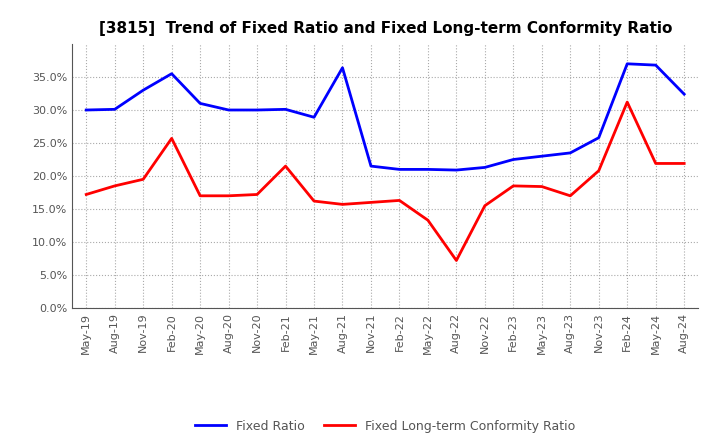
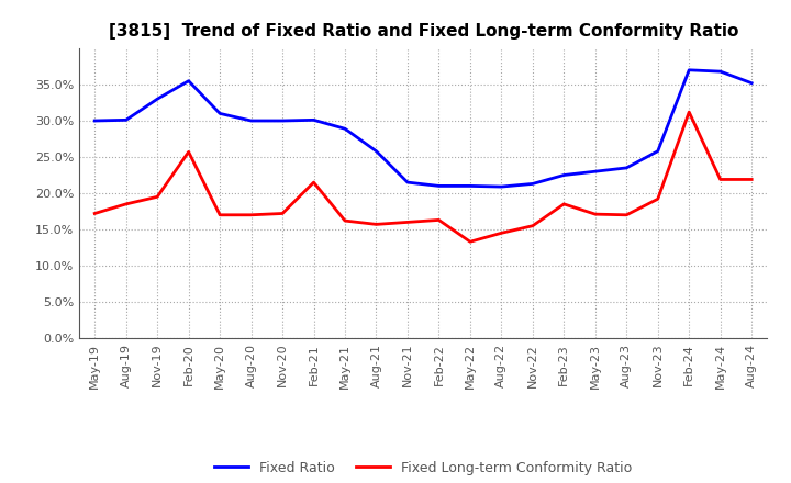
Fixed Ratio/Aug-21: 36.4% -> 25.8%
Fixed Long-term Conformity Ratio/Aug-22: 7.2% -> 14.5%
Fixed Long-term Conformity Ratio/May-23: 18.4% -> 17.1%
Fixed Long-term Conformity Ratio/Nov-23: 20.8% -> 19.2%
Fixed Ratio/Aug-24: 32.4% -> 35.2%
